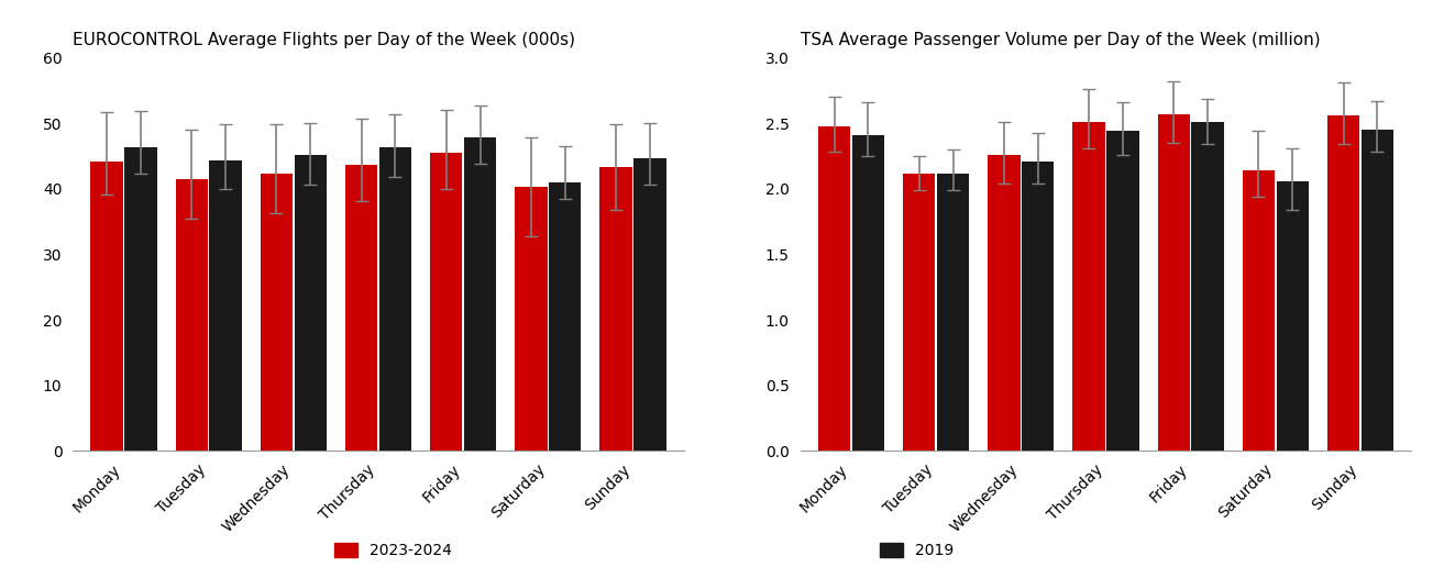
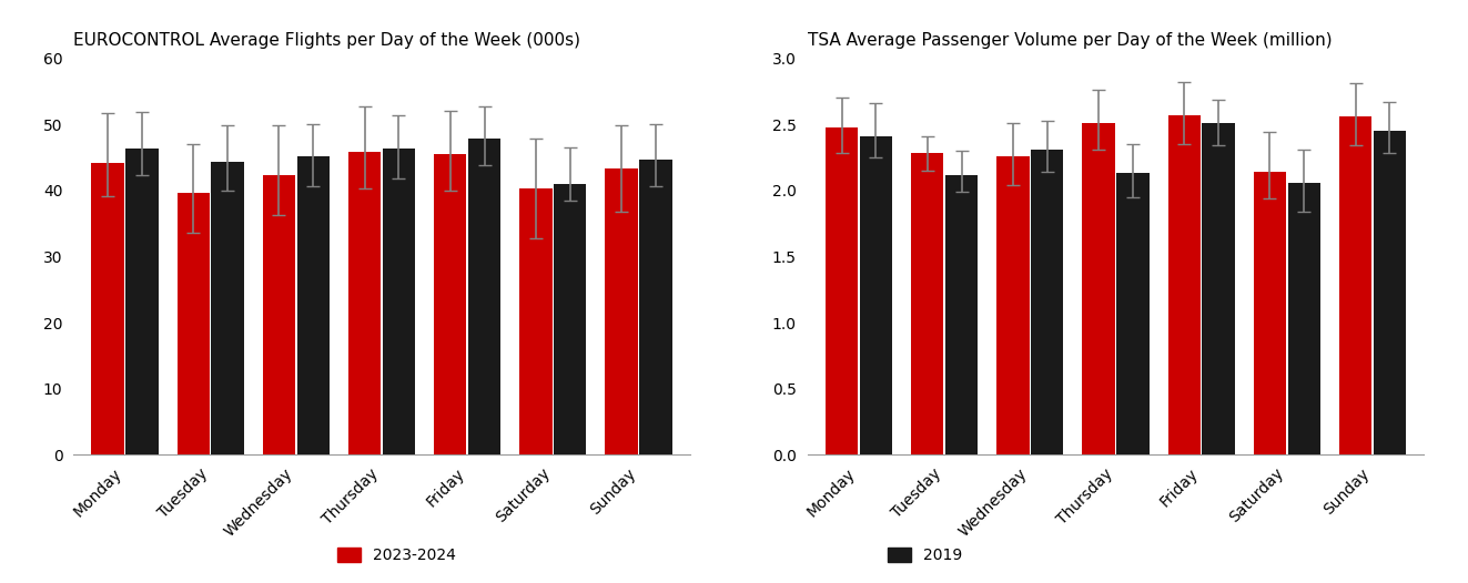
EUROCONTROL Average Flights per Day of the Week (000s)/2023-2024/Tuesday: 41.5 -> 39.6
EUROCONTROL Average Flights per Day of the Week (000s)/2023-2024/Thursday: 43.7 -> 45.8
TSA Average Passenger Volume per Day of the Week (million)/2023-2024/Tuesday: 2.12 -> 2.28
TSA Average Passenger Volume per Day of the Week (million)/2019/Wednesday: 2.21 -> 2.31
TSA Average Passenger Volume per Day of the Week (million)/2019/Thursday: 2.44 -> 2.13
